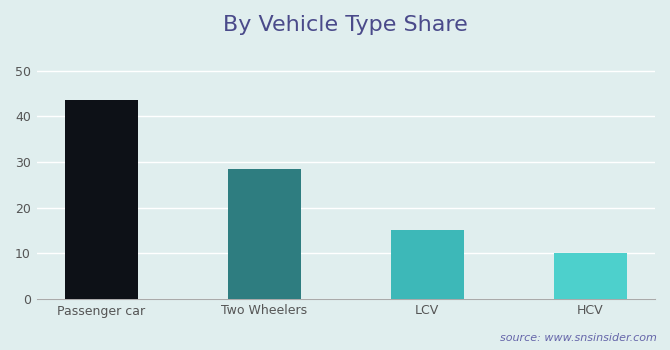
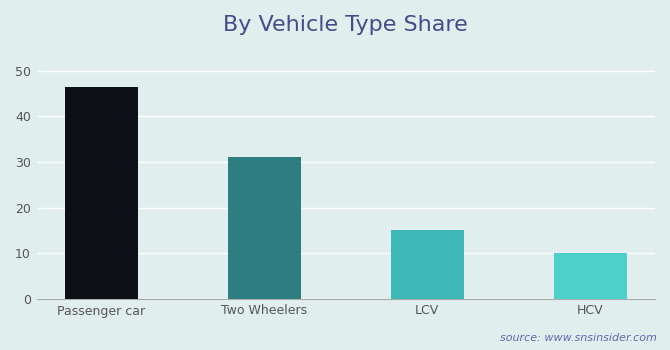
Passenger car: 43.5 -> 46.5
Two Wheelers: 28.5 -> 31.0
